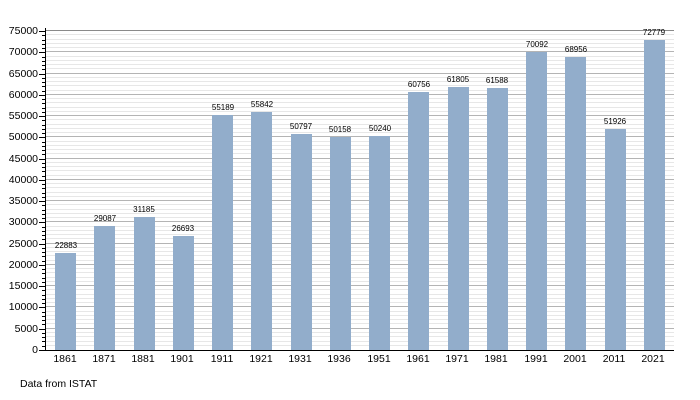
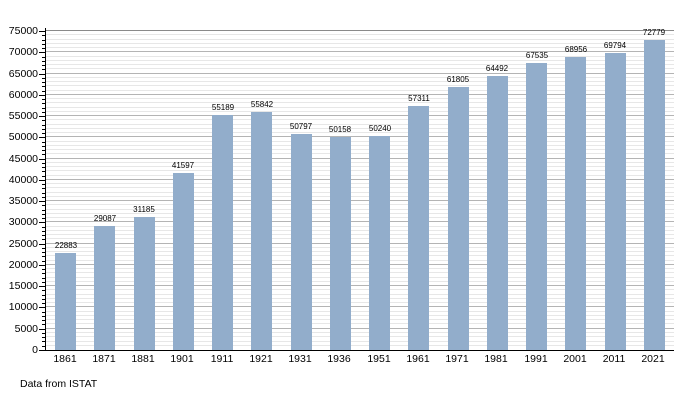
1901: 26693 -> 41597
1961: 60756 -> 57311
1981: 61588 -> 64492
1991: 70092 -> 67535
2011: 51926 -> 69794
